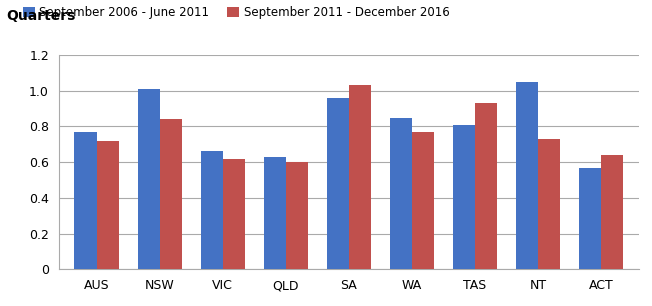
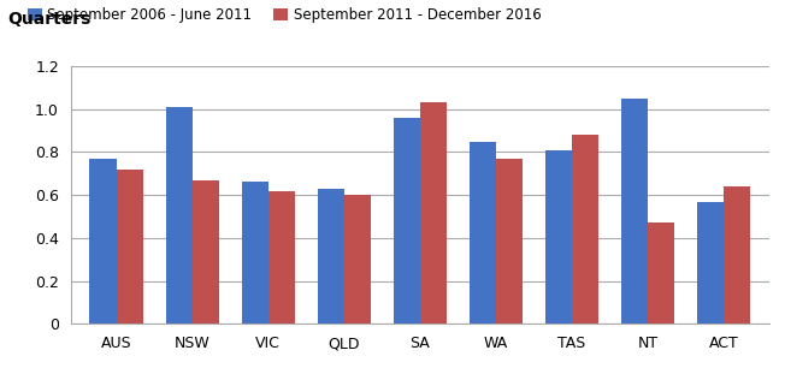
September 2011 - December 2016/NSW: 0.84 -> 0.67
September 2011 - December 2016/TAS: 0.93 -> 0.88
September 2011 - December 2016/NT: 0.73 -> 0.47
